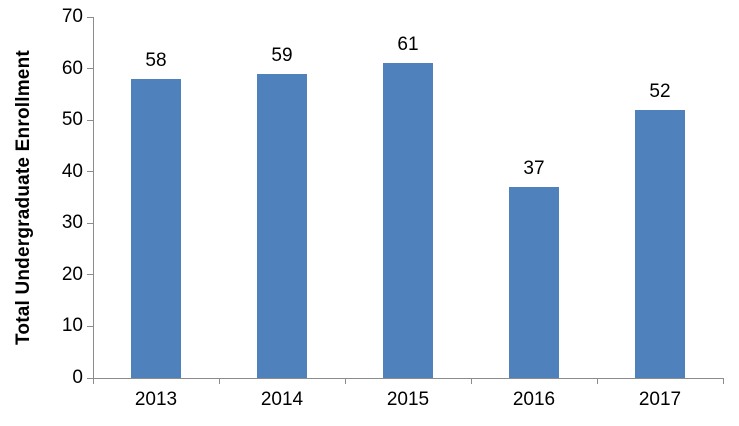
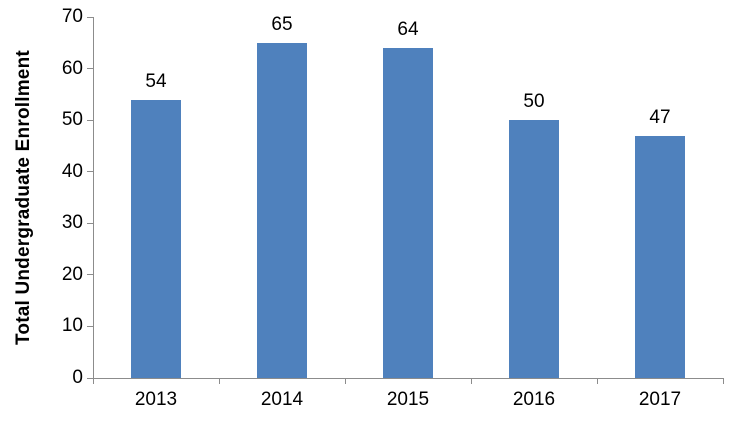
2013: 58 -> 54
2014: 59 -> 65
2015: 61 -> 64
2016: 37 -> 50
2017: 52 -> 47
